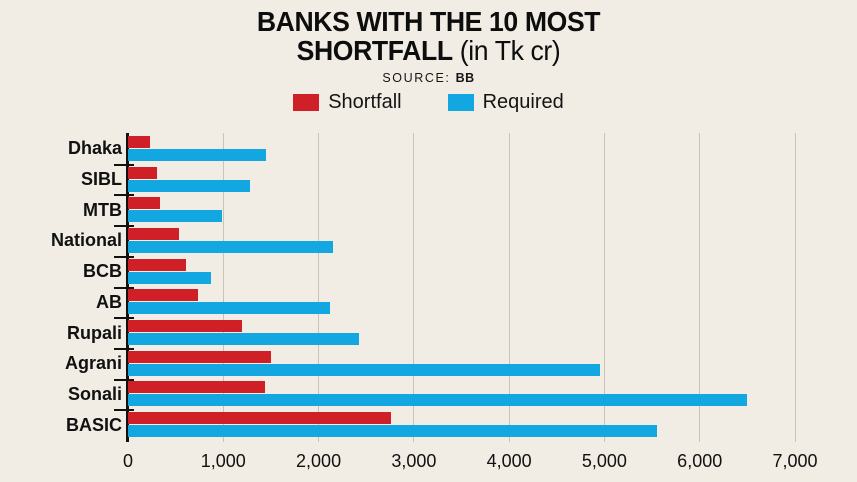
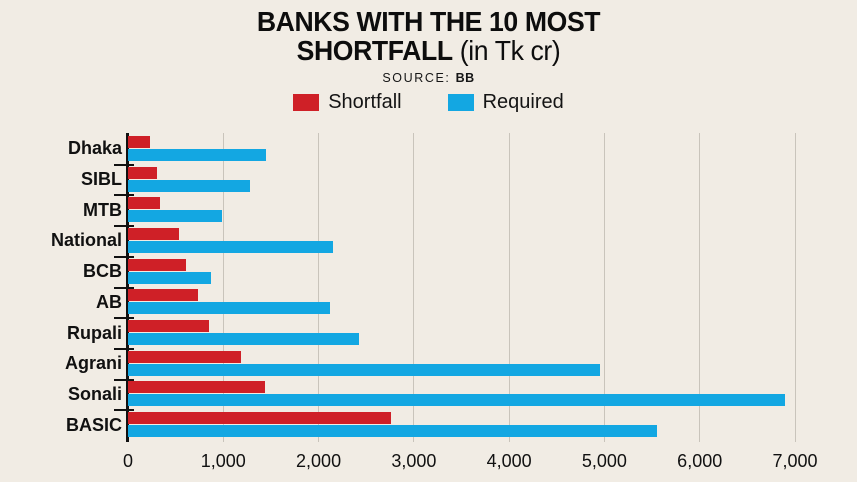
Shortfall/Rupali: 1200 -> 800
Shortfall/Agrani: 1500 -> 1200
Required/Sonali: 6500 -> 6900
